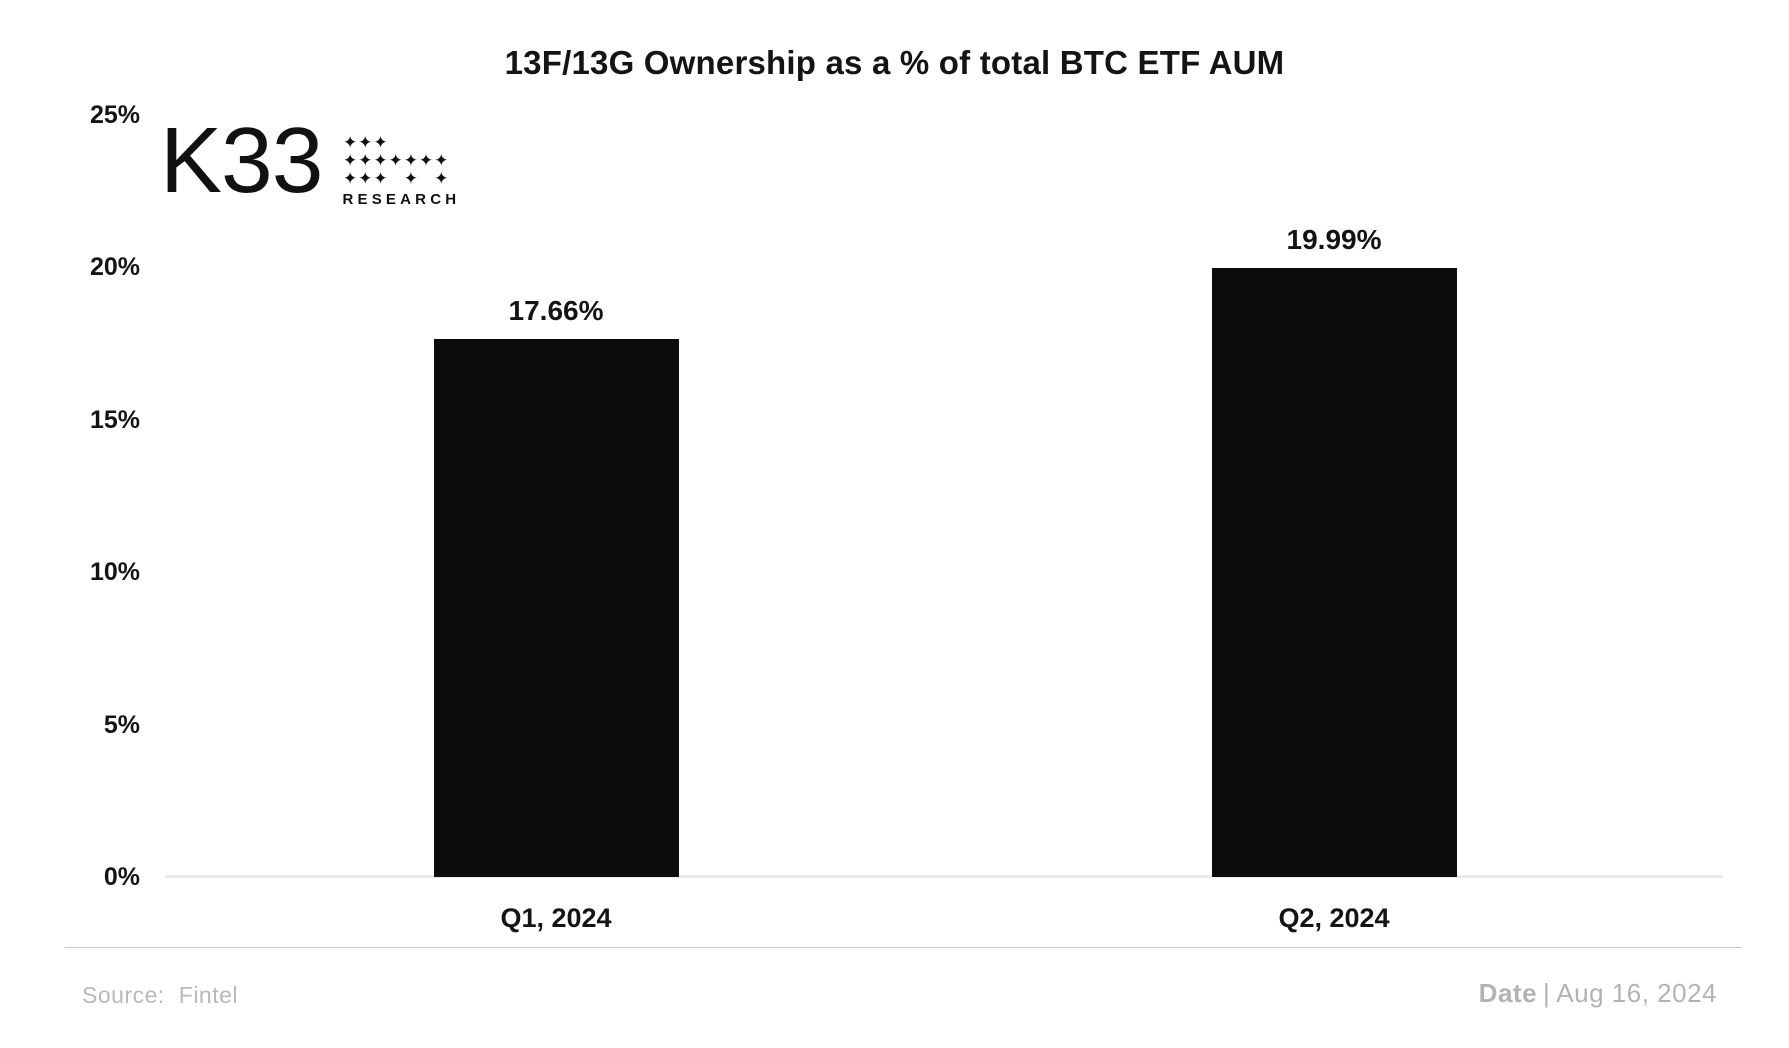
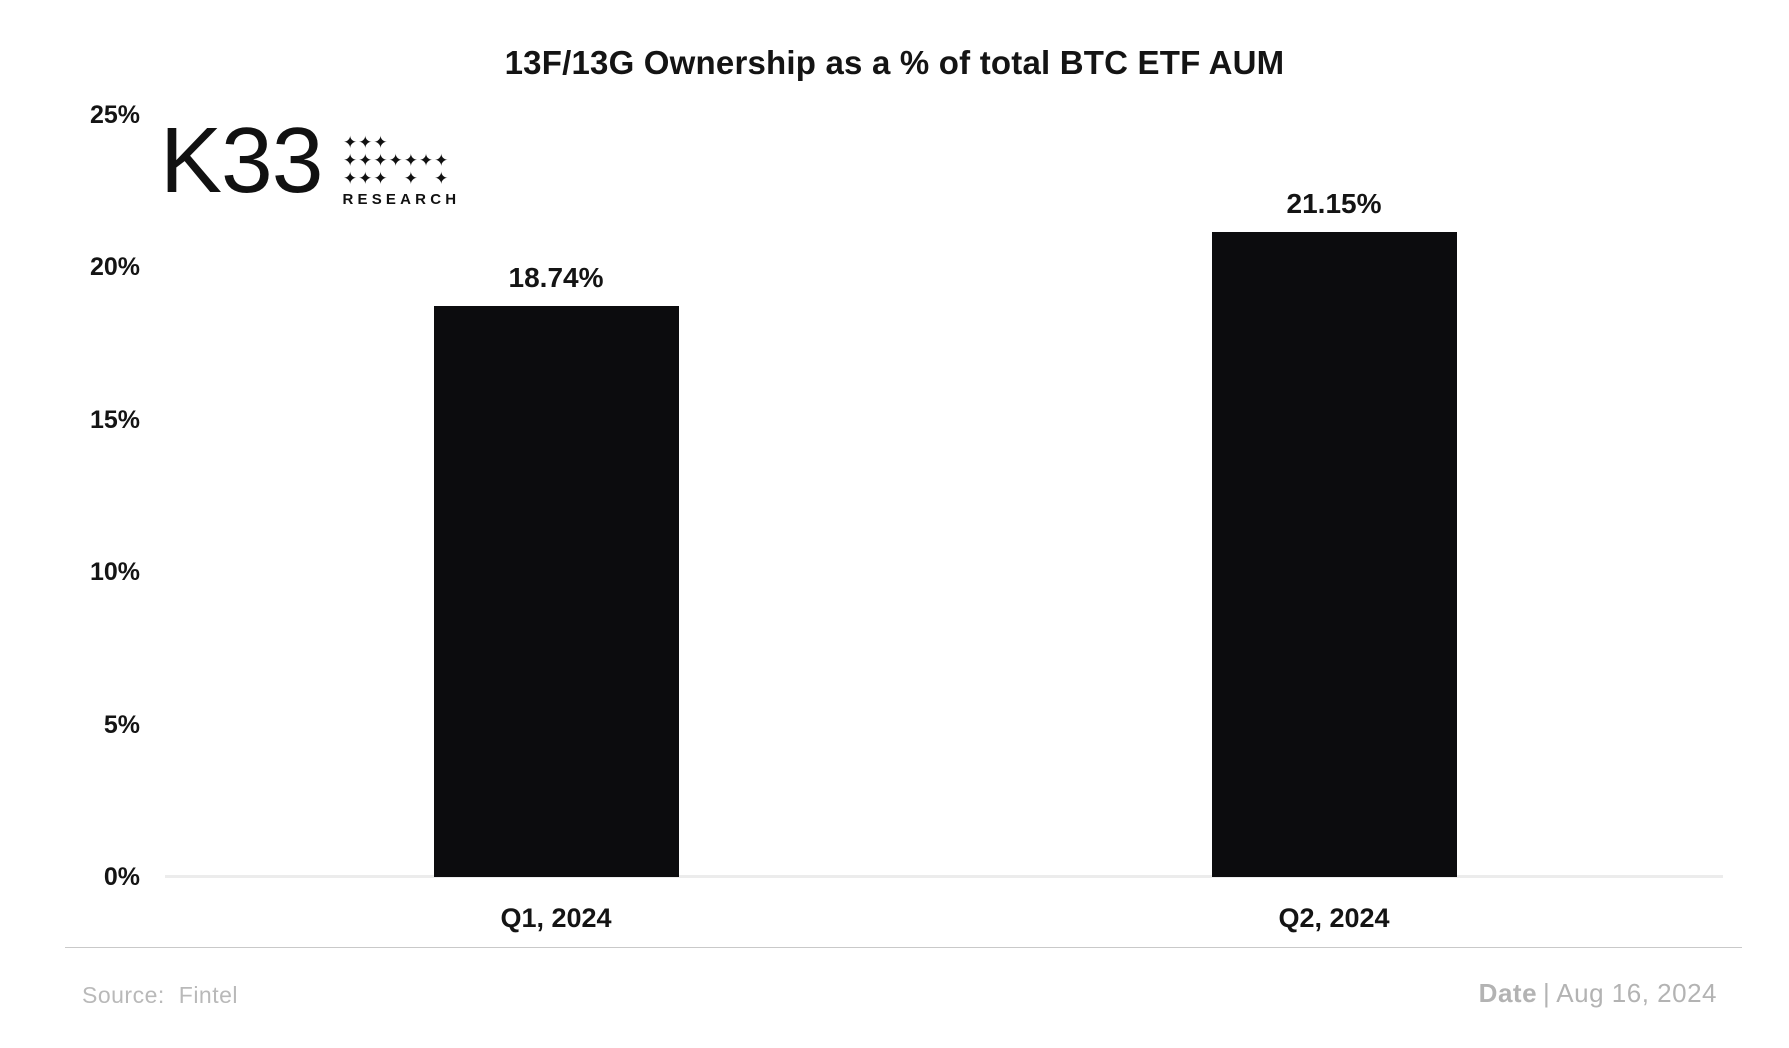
Q1, 2024: 17.66% -> 18.74%
Q2, 2024: 19.99% -> 21.15%
